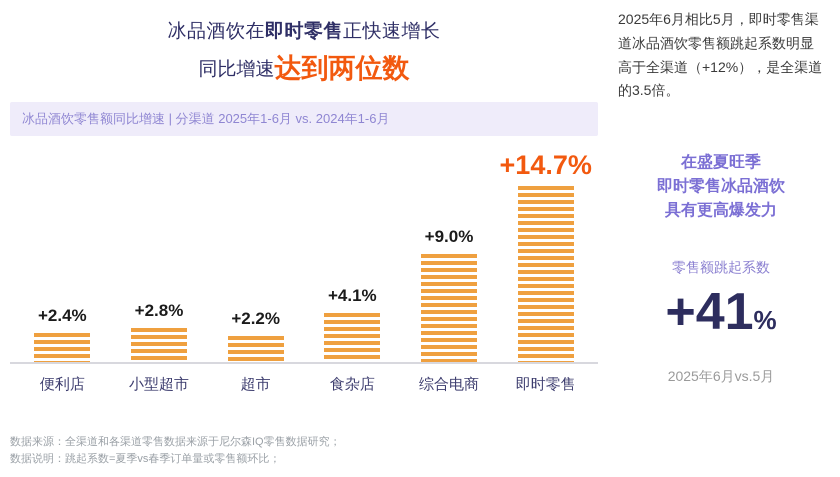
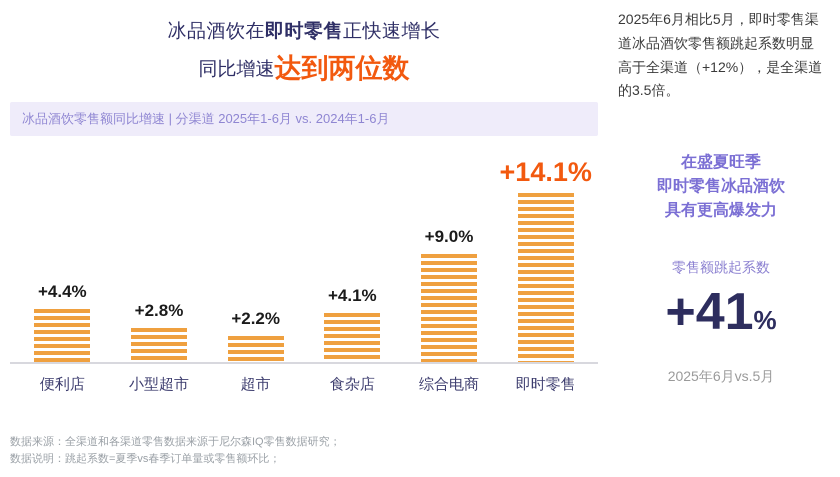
便利店: +2.4% -> +4.4%
即时零售: +14.7% -> +14.1%
